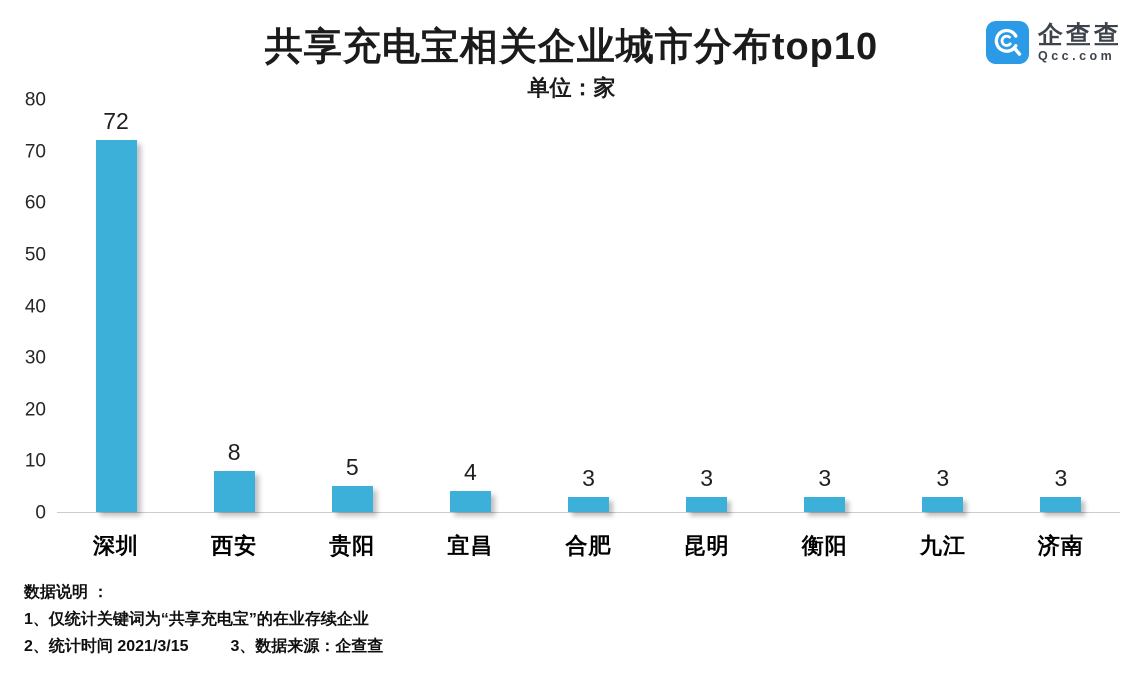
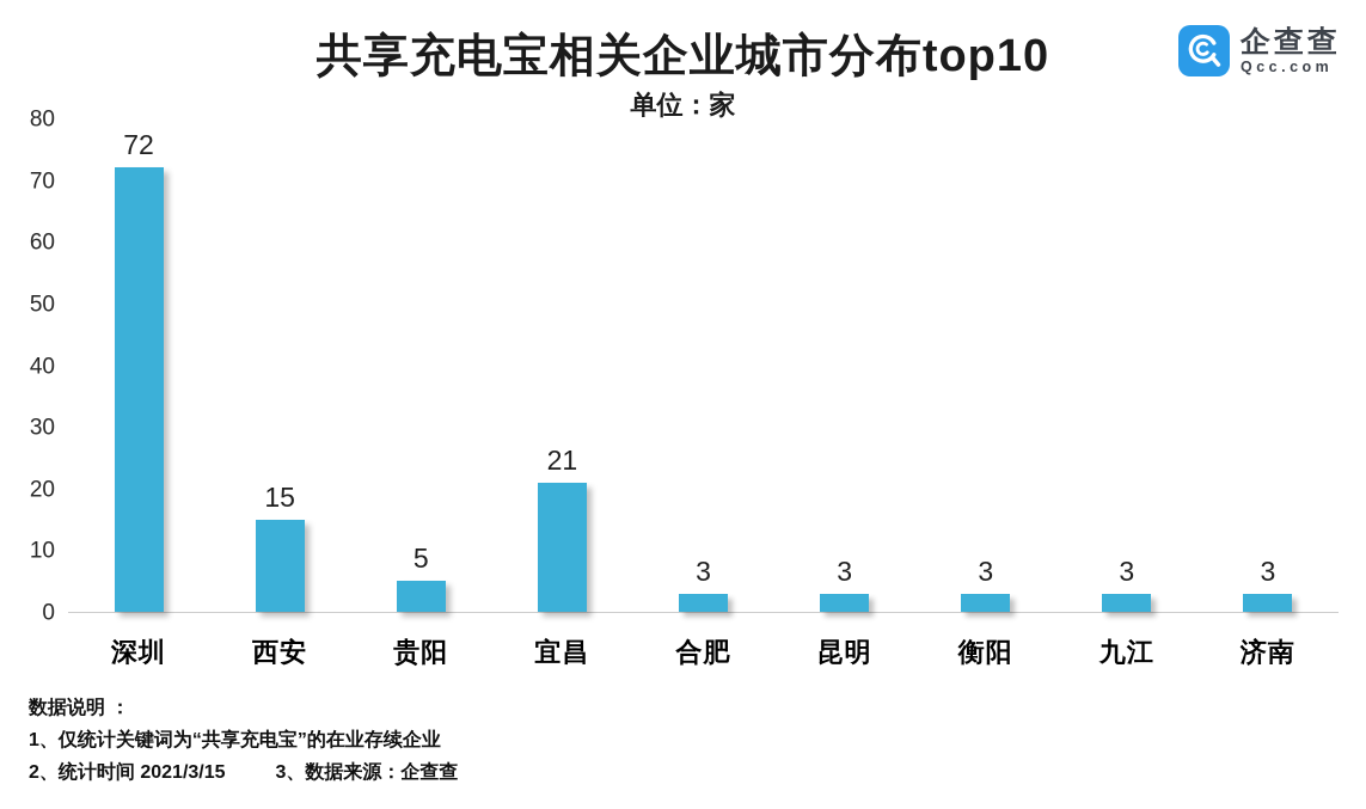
西安: 8 -> 15
宜昌: 4 -> 21
